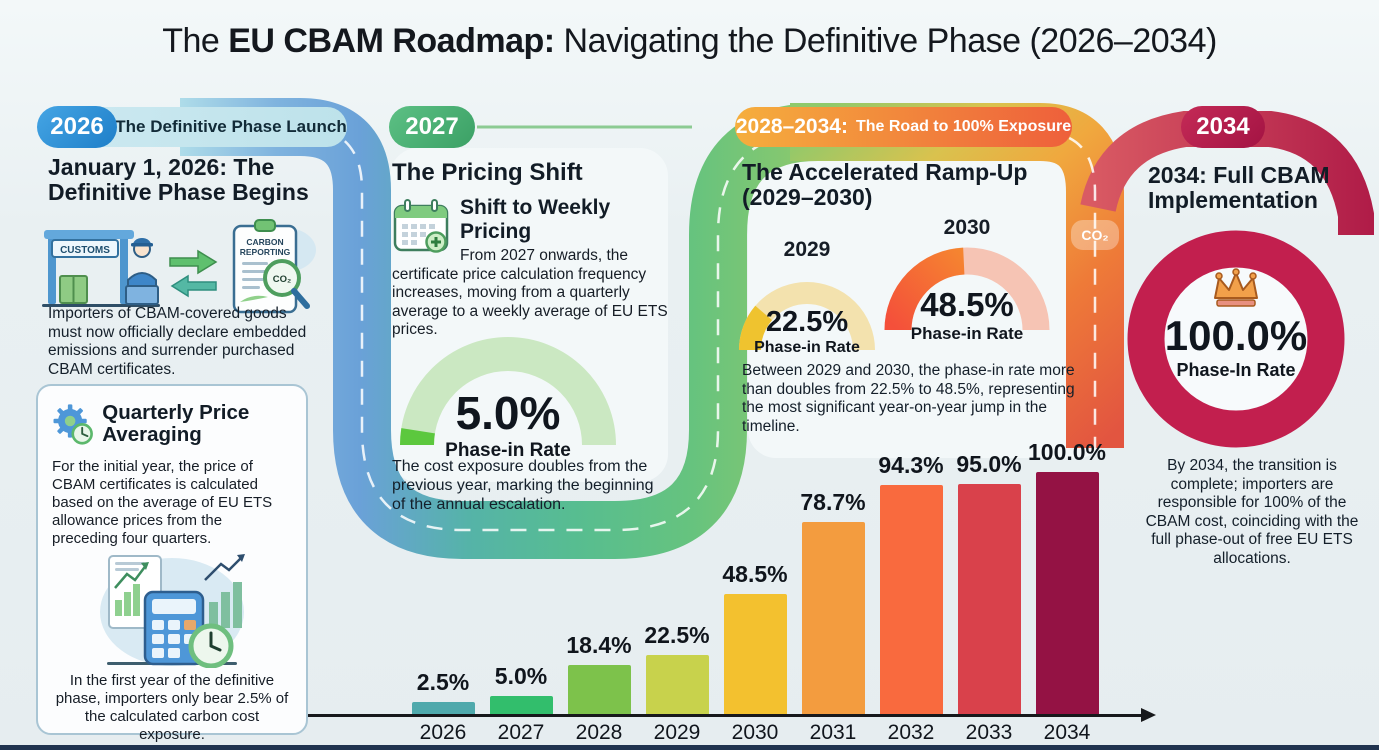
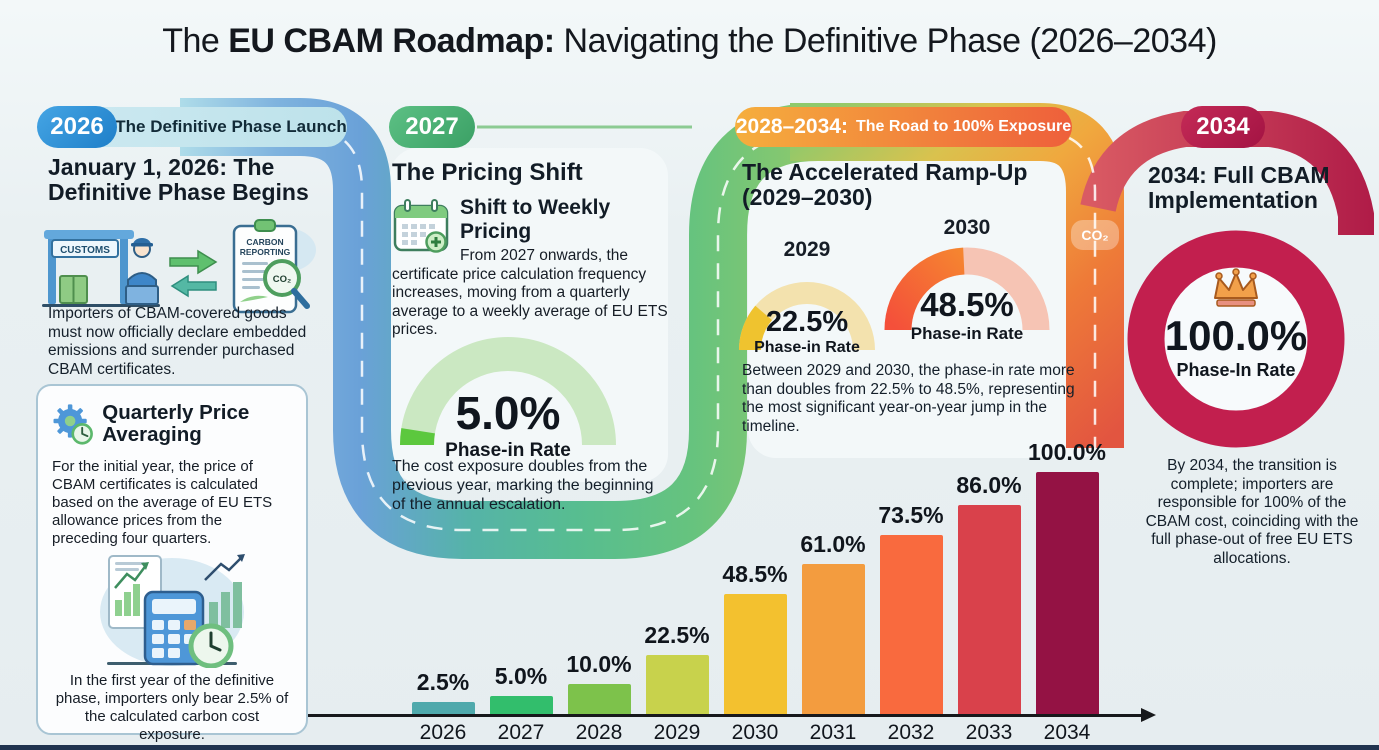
2028: 18.4% -> 10.0%
2031: 78.7% -> 61.0%
2032: 94.3% -> 73.5%
2033: 95.0% -> 86.0%
